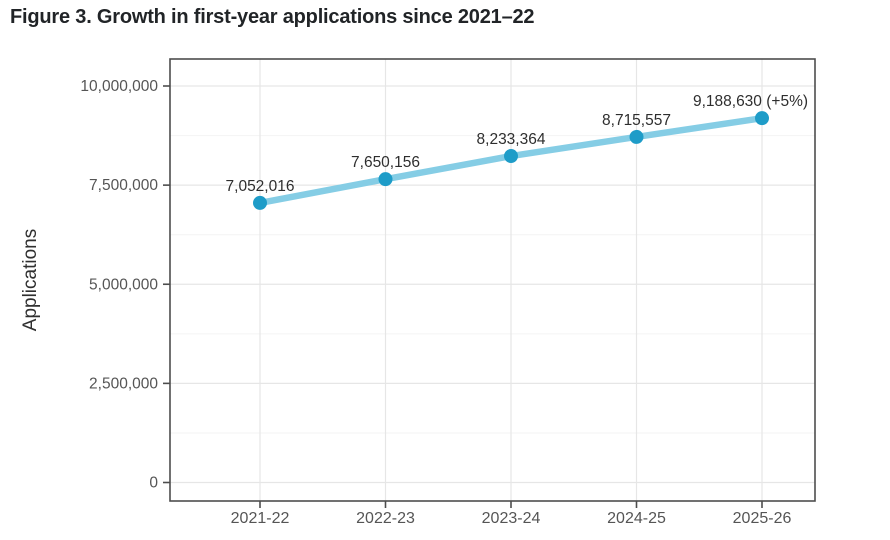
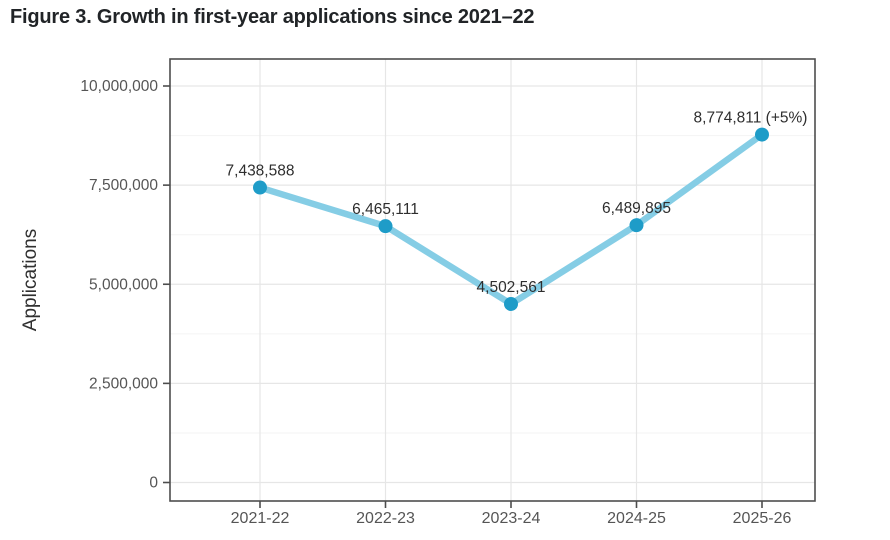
2021-22: 7,052,016 -> 7,438,588
2022-23: 7,650,156 -> 6,465,111
2023-24: 8,233,364 -> 4,502,561
2024-25: 8,715,557 -> 6,489,895
2025-26: 9,188,630 -> 8,774,811
